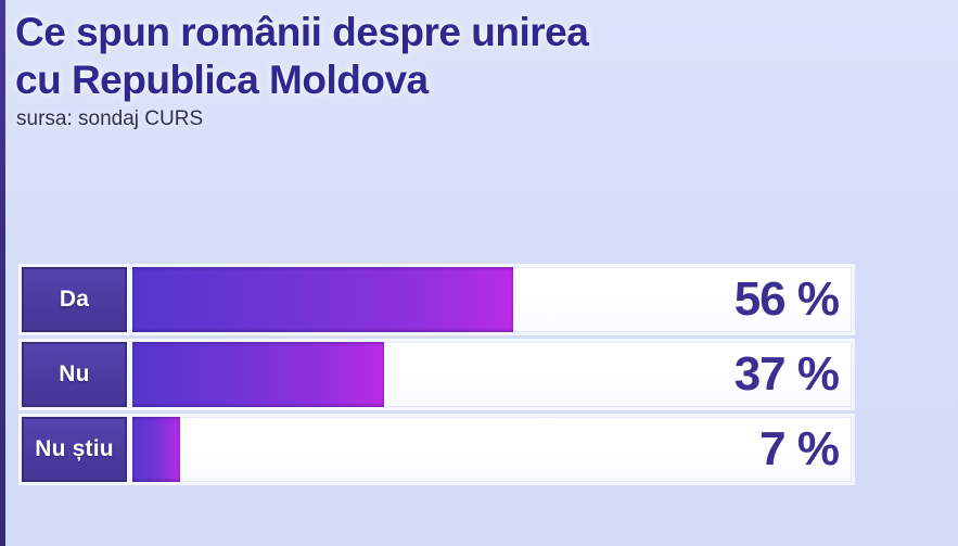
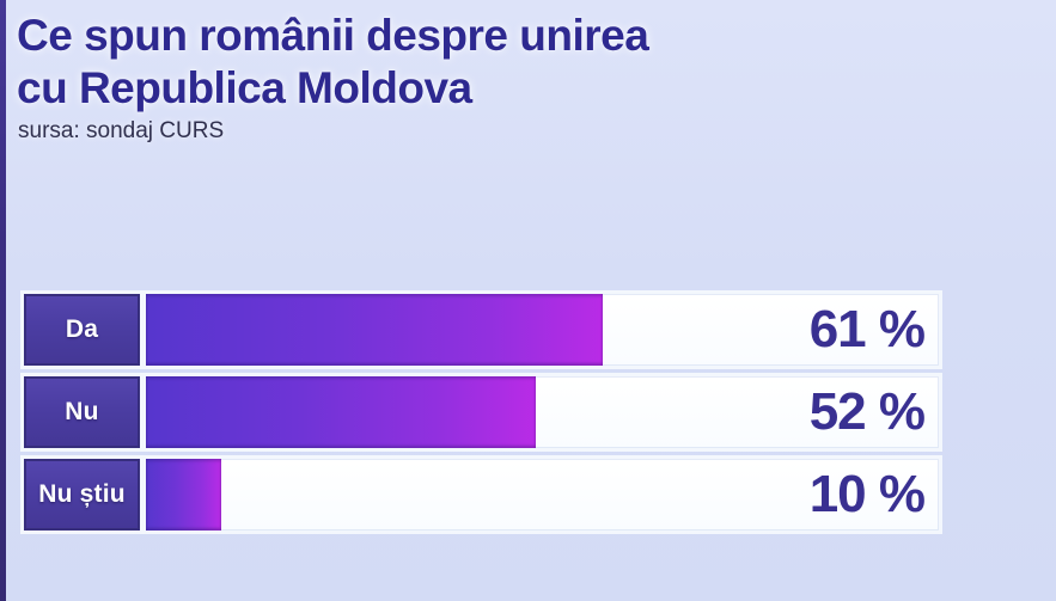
Da: 56 -> 61
Nu: 37 -> 52
Nu știu: 7 -> 10
